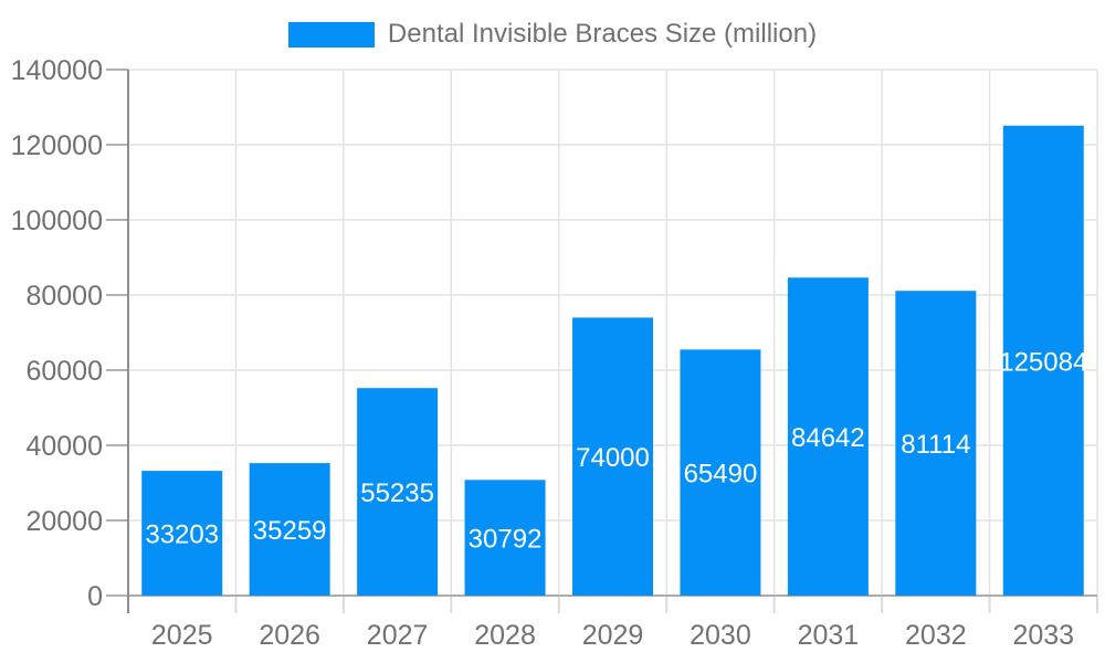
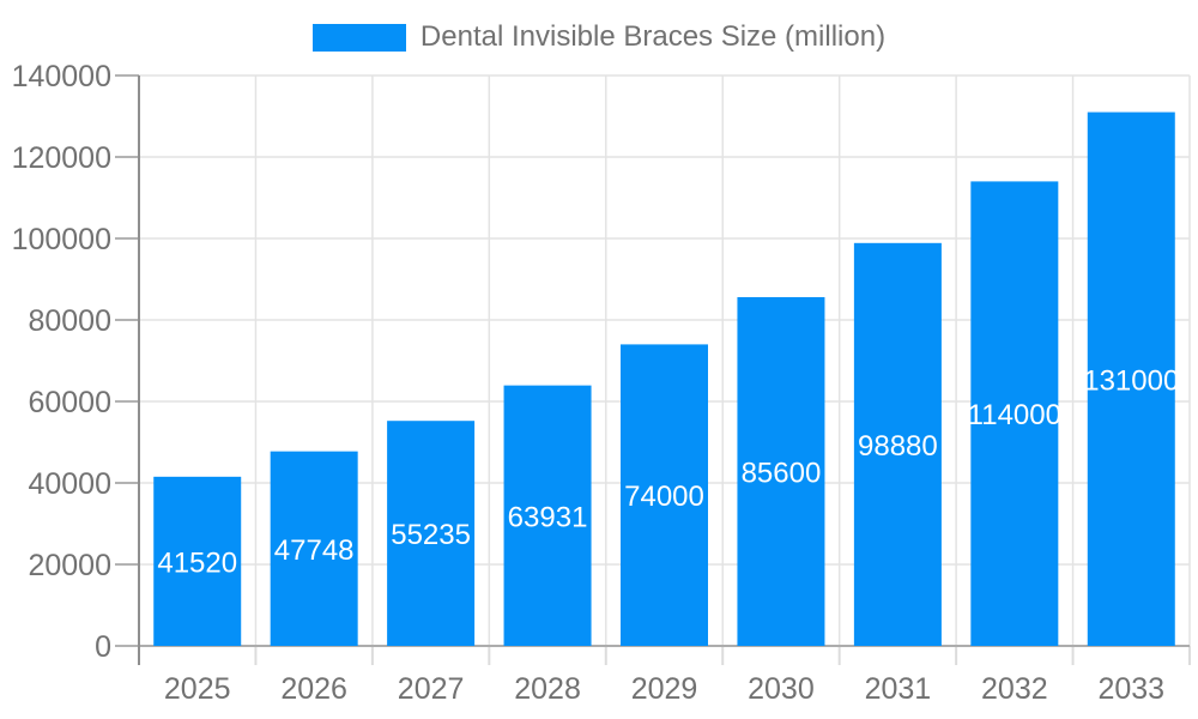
2025: 33203 -> 41520
2026: 35259 -> 47748
2028: 30792 -> 63931
2030: 65490 -> 85600
2031: 84642 -> 98880
2032: 81114 -> 114000
2033: 125084 -> 131000
